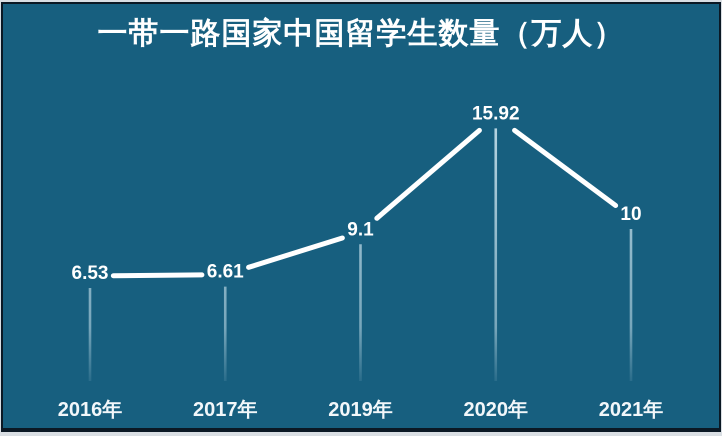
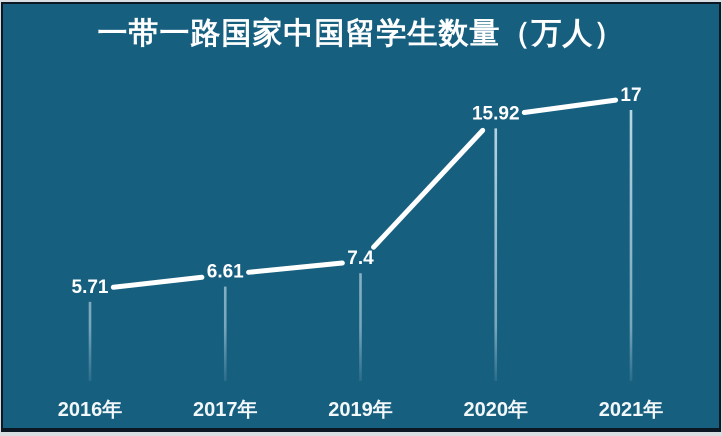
2016年: 6.53 -> 5.71
2019年: 9.1 -> 7.4
2021年: 10 -> 17
